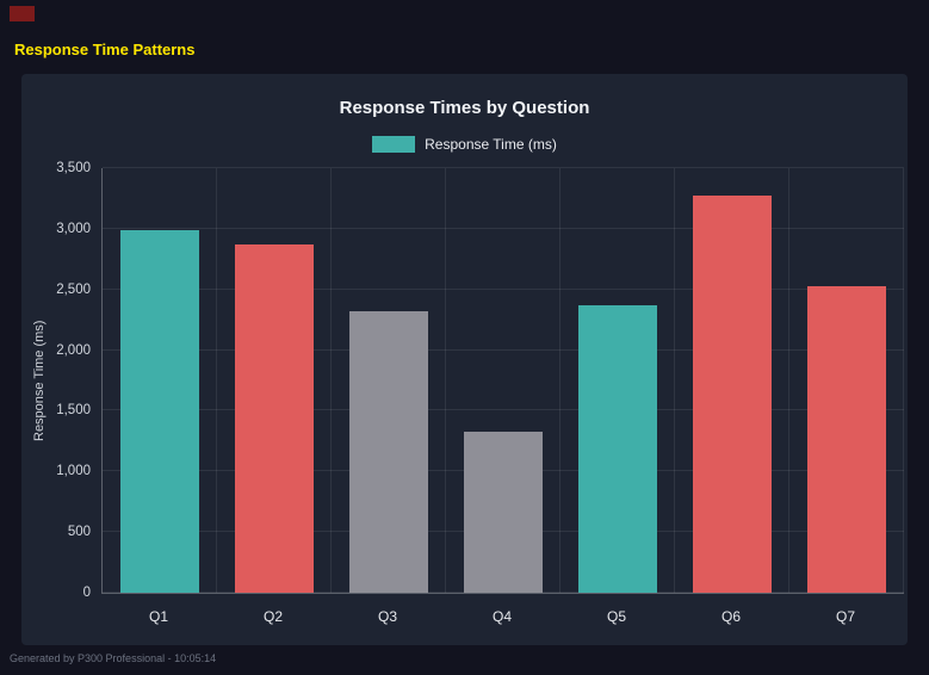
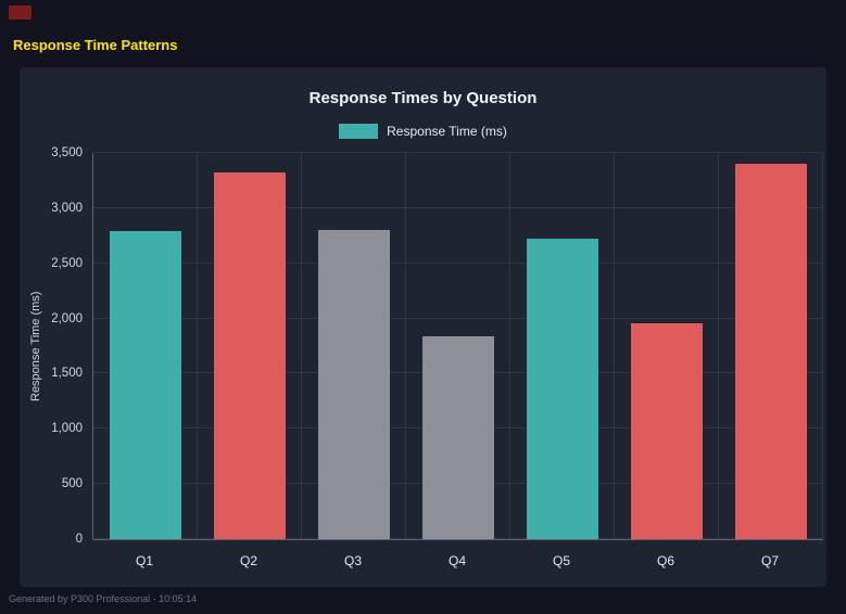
Q1: 2990 -> 2790
Q2: 2870 -> 3320
Q3: 2320 -> 2800
Q4: 1330 -> 1840
Q5: 2370 -> 2720
Q6: 3270 -> 1960
Q7: 2530 -> 3400
